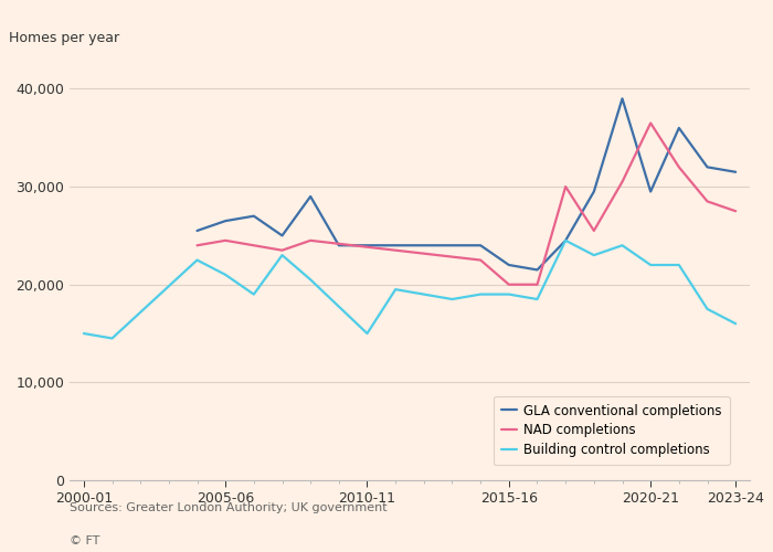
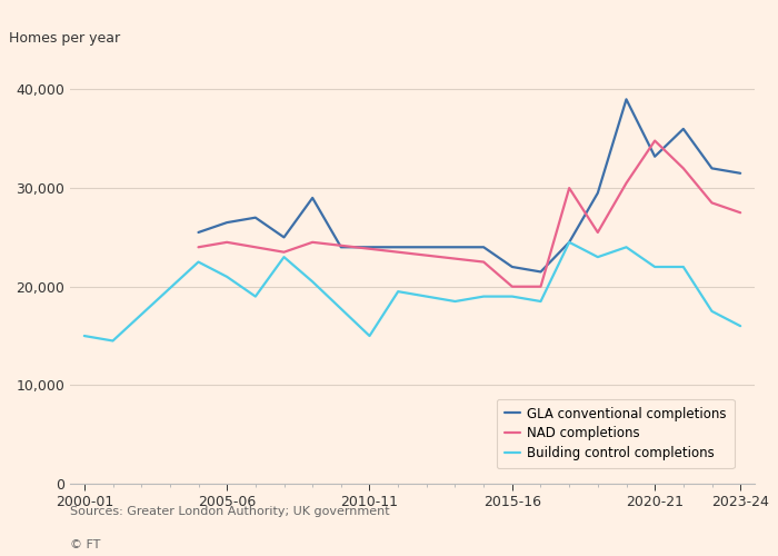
GLA conventional completions/2020-21: 29,500 -> 33,200
NAD completions/2020-21: 36,500 -> 34,800
